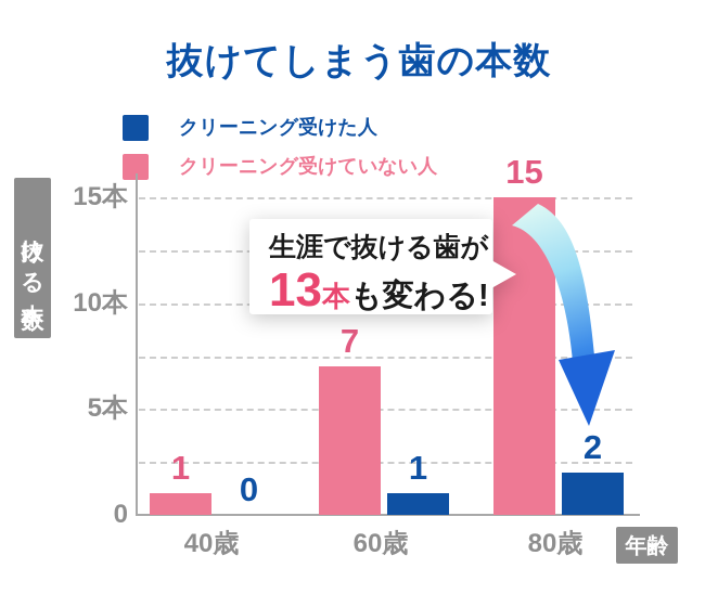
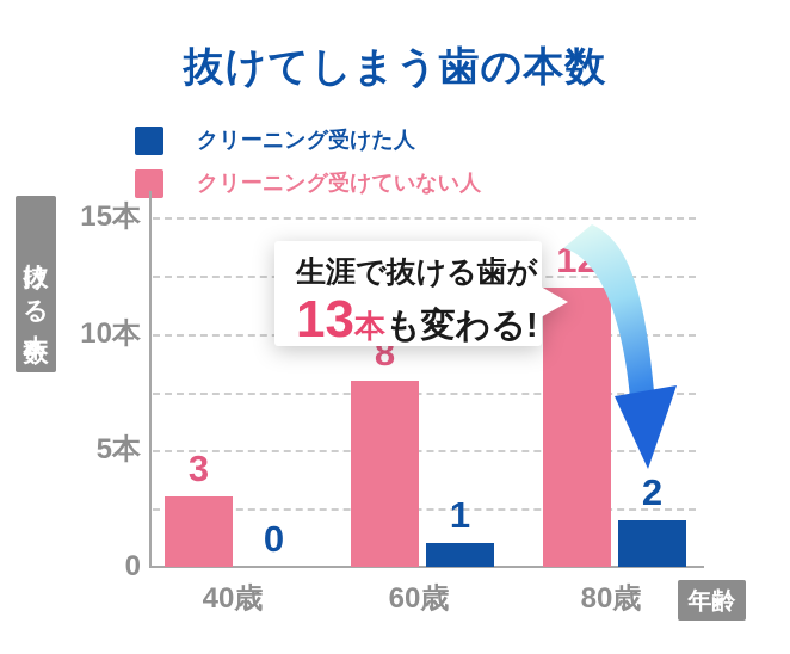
クリーニング受けていない人/40歳: 1 -> 3
クリーニング受けていない人/60歳: 7 -> 8
クリーニング受けていない人/80歳: 15 -> 12
